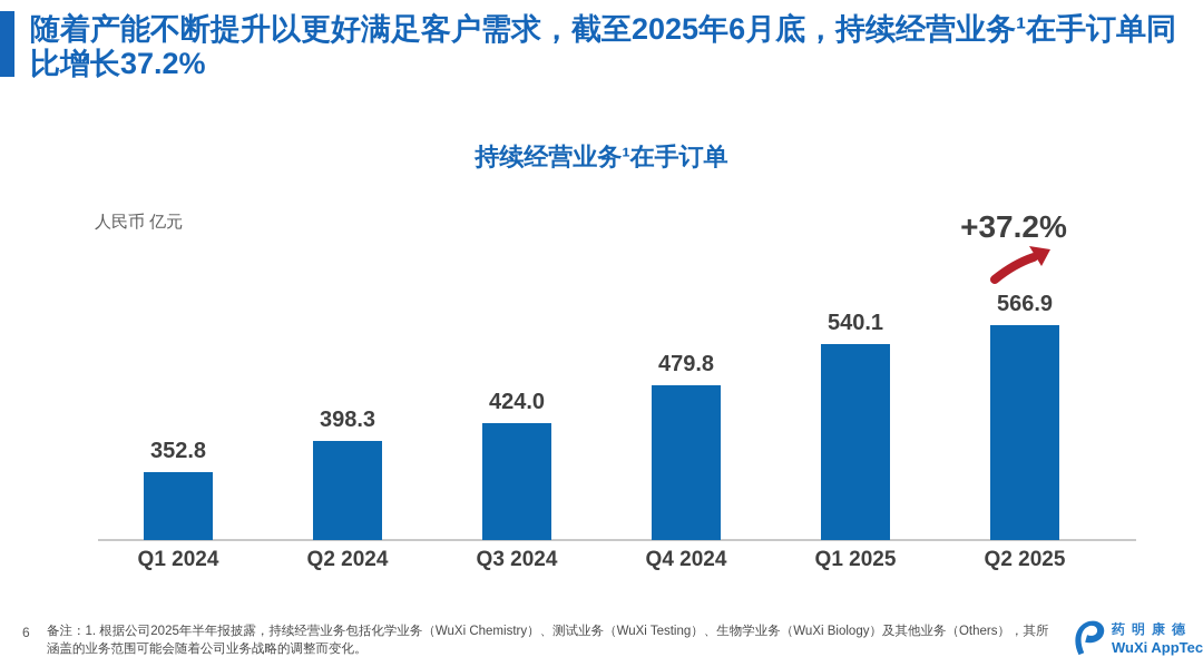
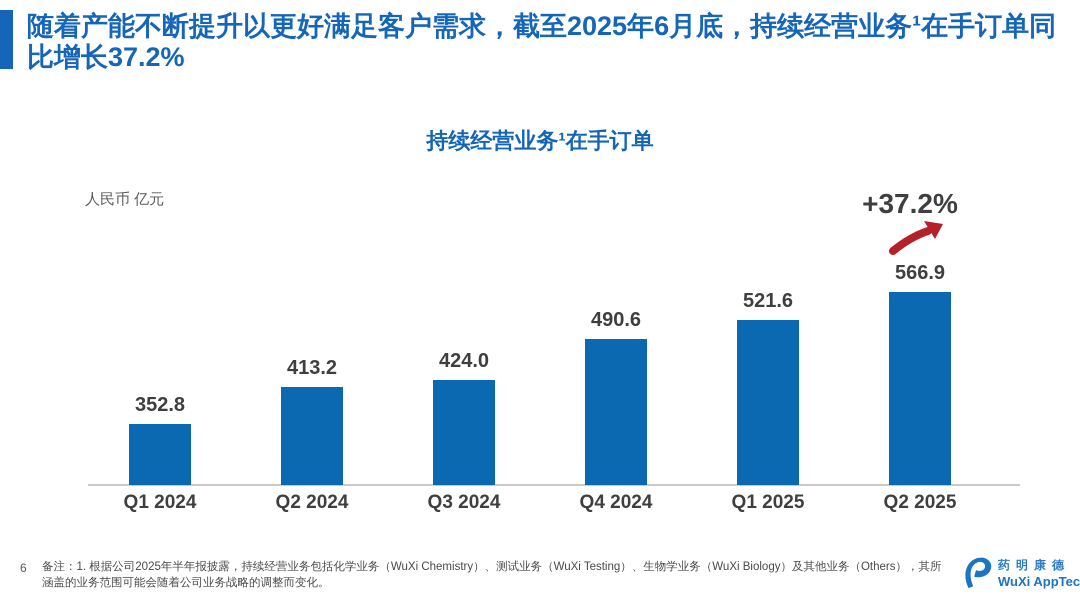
Q2 2024: 398.3 -> 413.2
Q4 2024: 479.8 -> 490.6
Q1 2025: 540.1 -> 521.6
